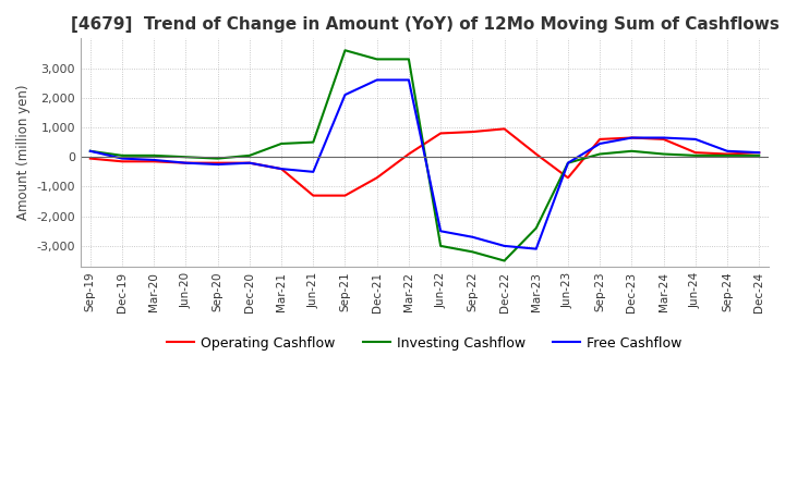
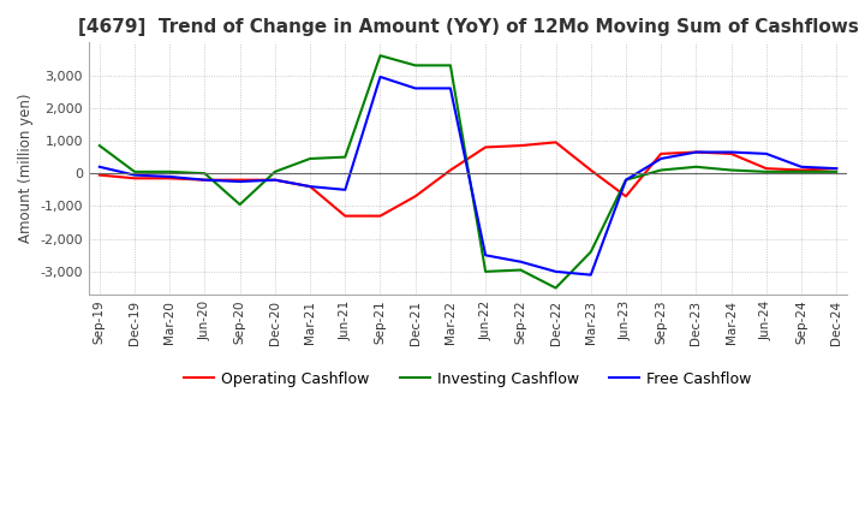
Investing Cashflow/Sep-19: 200 -> 850
Investing Cashflow/Sep-20: -50 -> -950
Free Cashflow/Sep-21: 2,100 -> 2,950
Investing Cashflow/Sep-22: -3,200 -> -2,950
